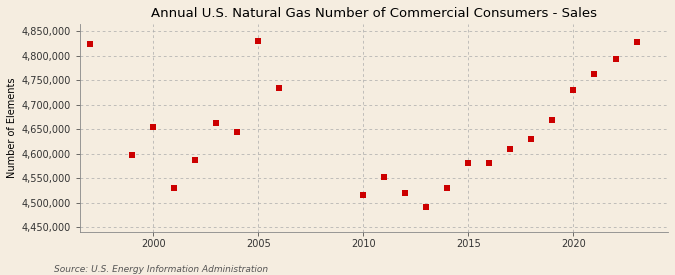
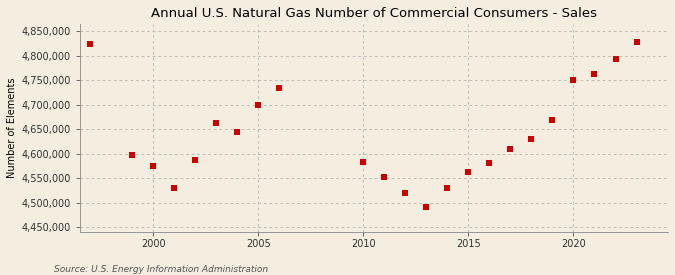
2000: 4,655,000 -> 4,574,000
2005: 4,830,000 -> 4,700,000
2010: 4,515,000 -> 4,582,000
2015: 4,580,000 -> 4,562,000
2020: 4,730,000 -> 4,750,000
